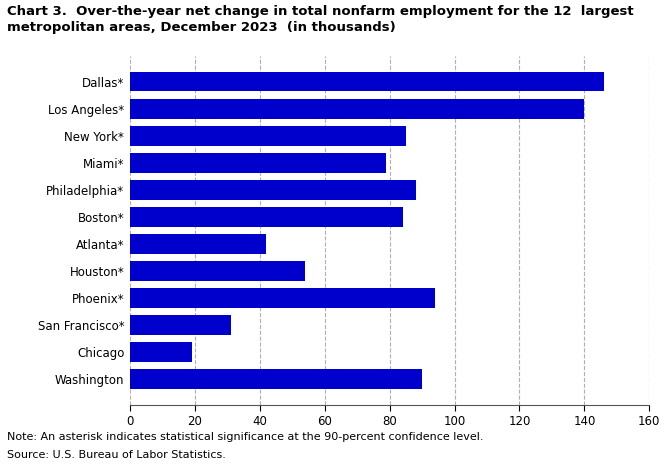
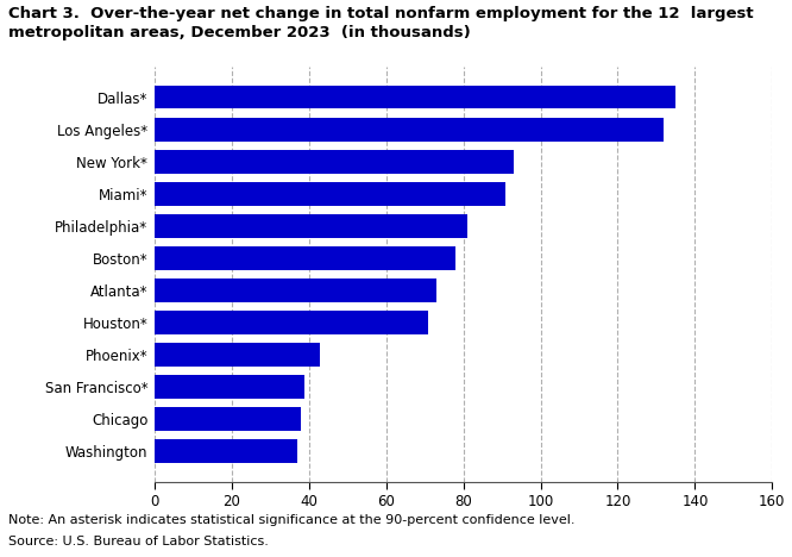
Dallas*: 146 -> 135
Los Angeles*: 140 -> 132
New York*: 85 -> 93
Miami*: 79 -> 91
Philadelphia*: 88 -> 81
Boston*: 84 -> 78
Atlanta*: 42 -> 73
Houston*: 54 -> 71
Phoenix*: 94 -> 43
San Francisco*: 31 -> 39
Chicago: 19 -> 38
Washington: 90 -> 37
